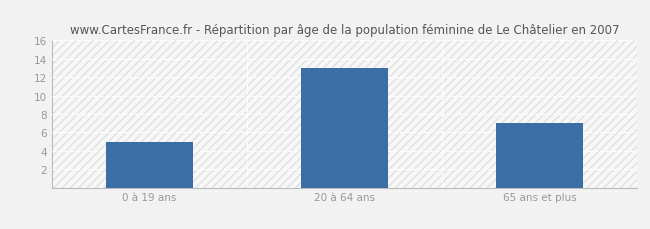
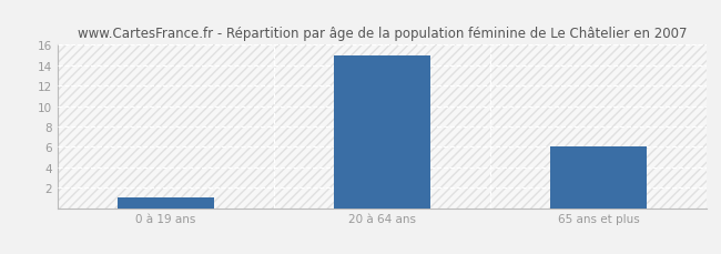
0 à 19 ans: 5 -> 1
20 à 64 ans: 13 -> 15
65 ans et plus: 7 -> 6
